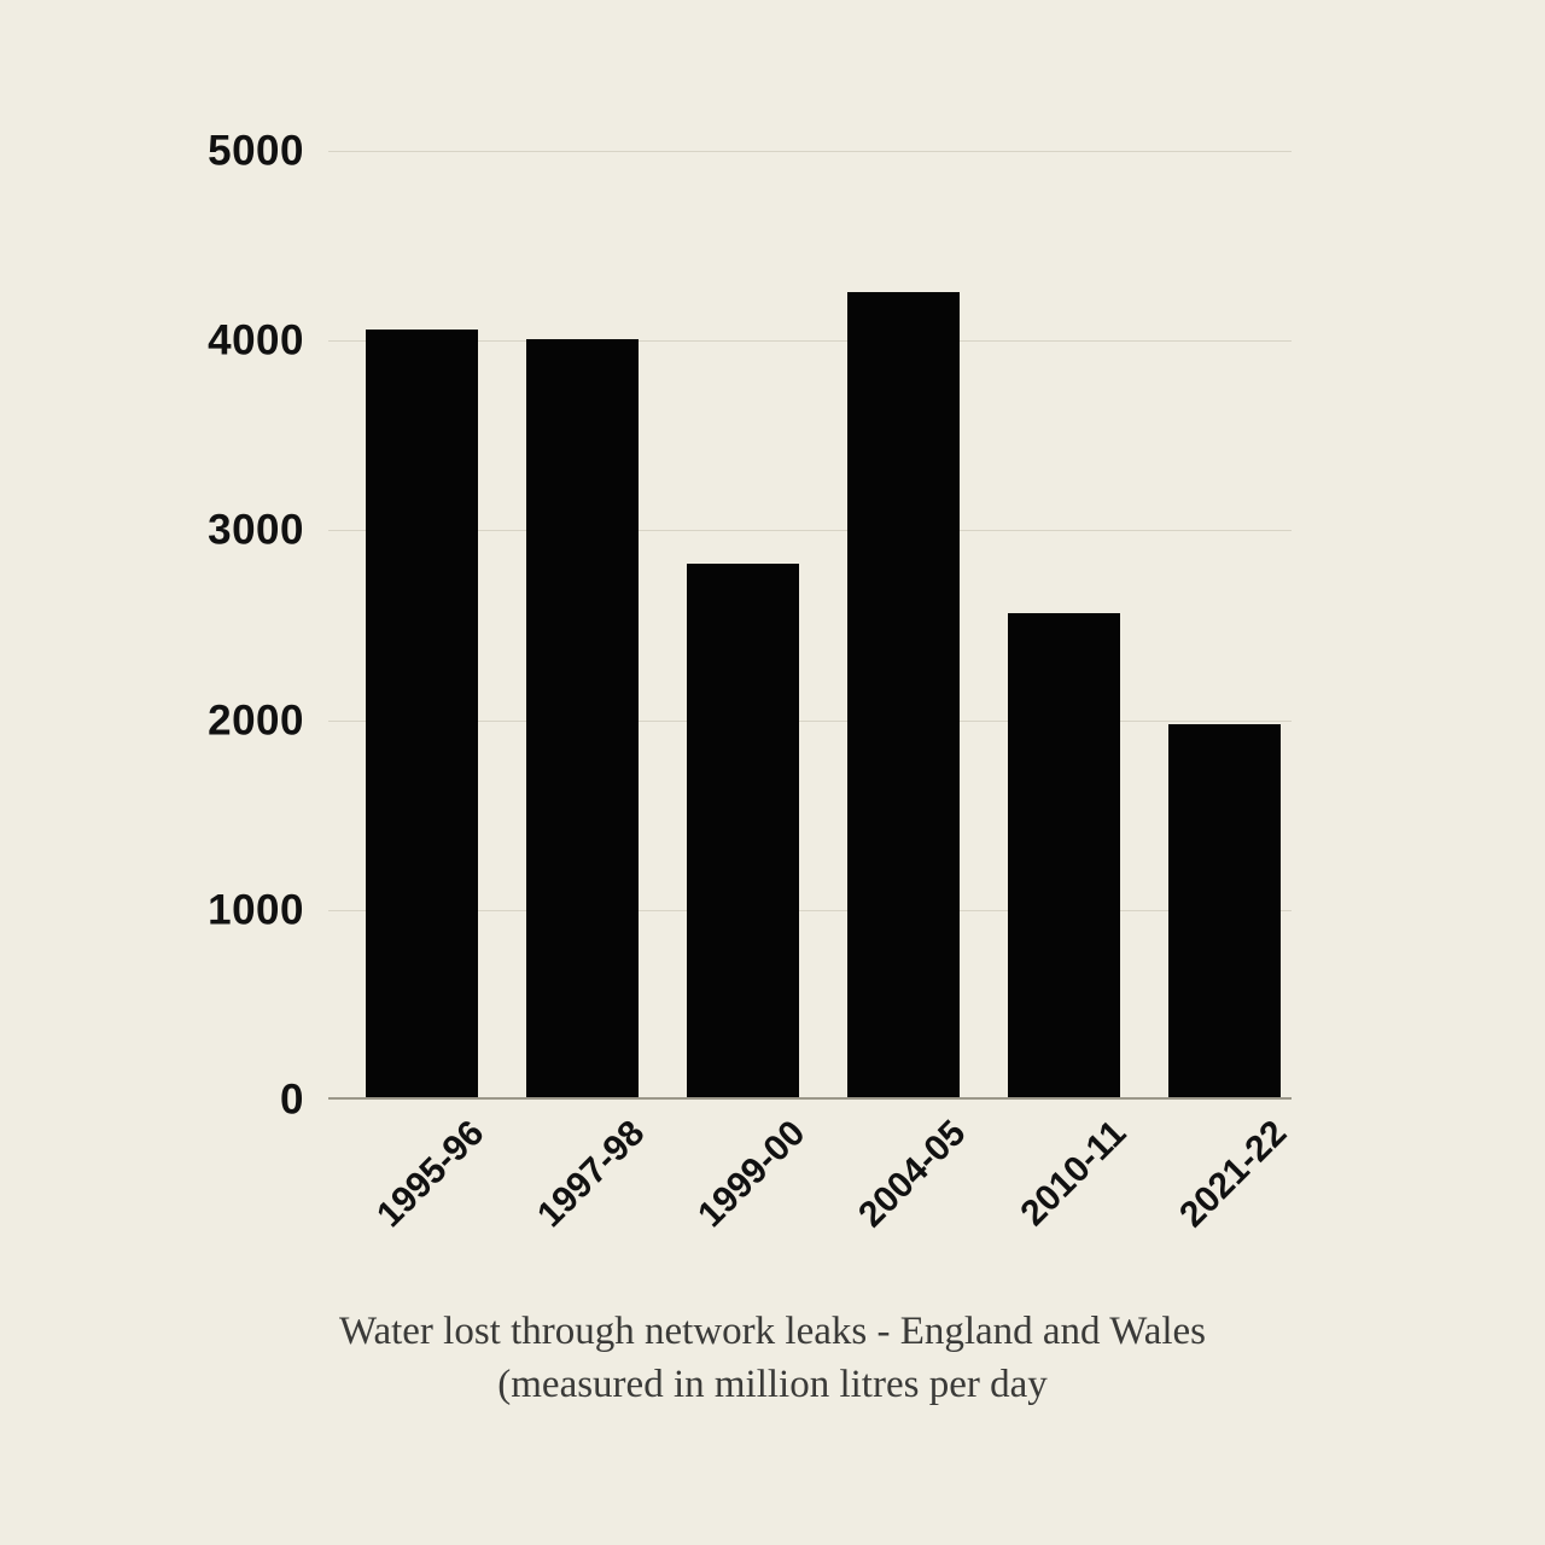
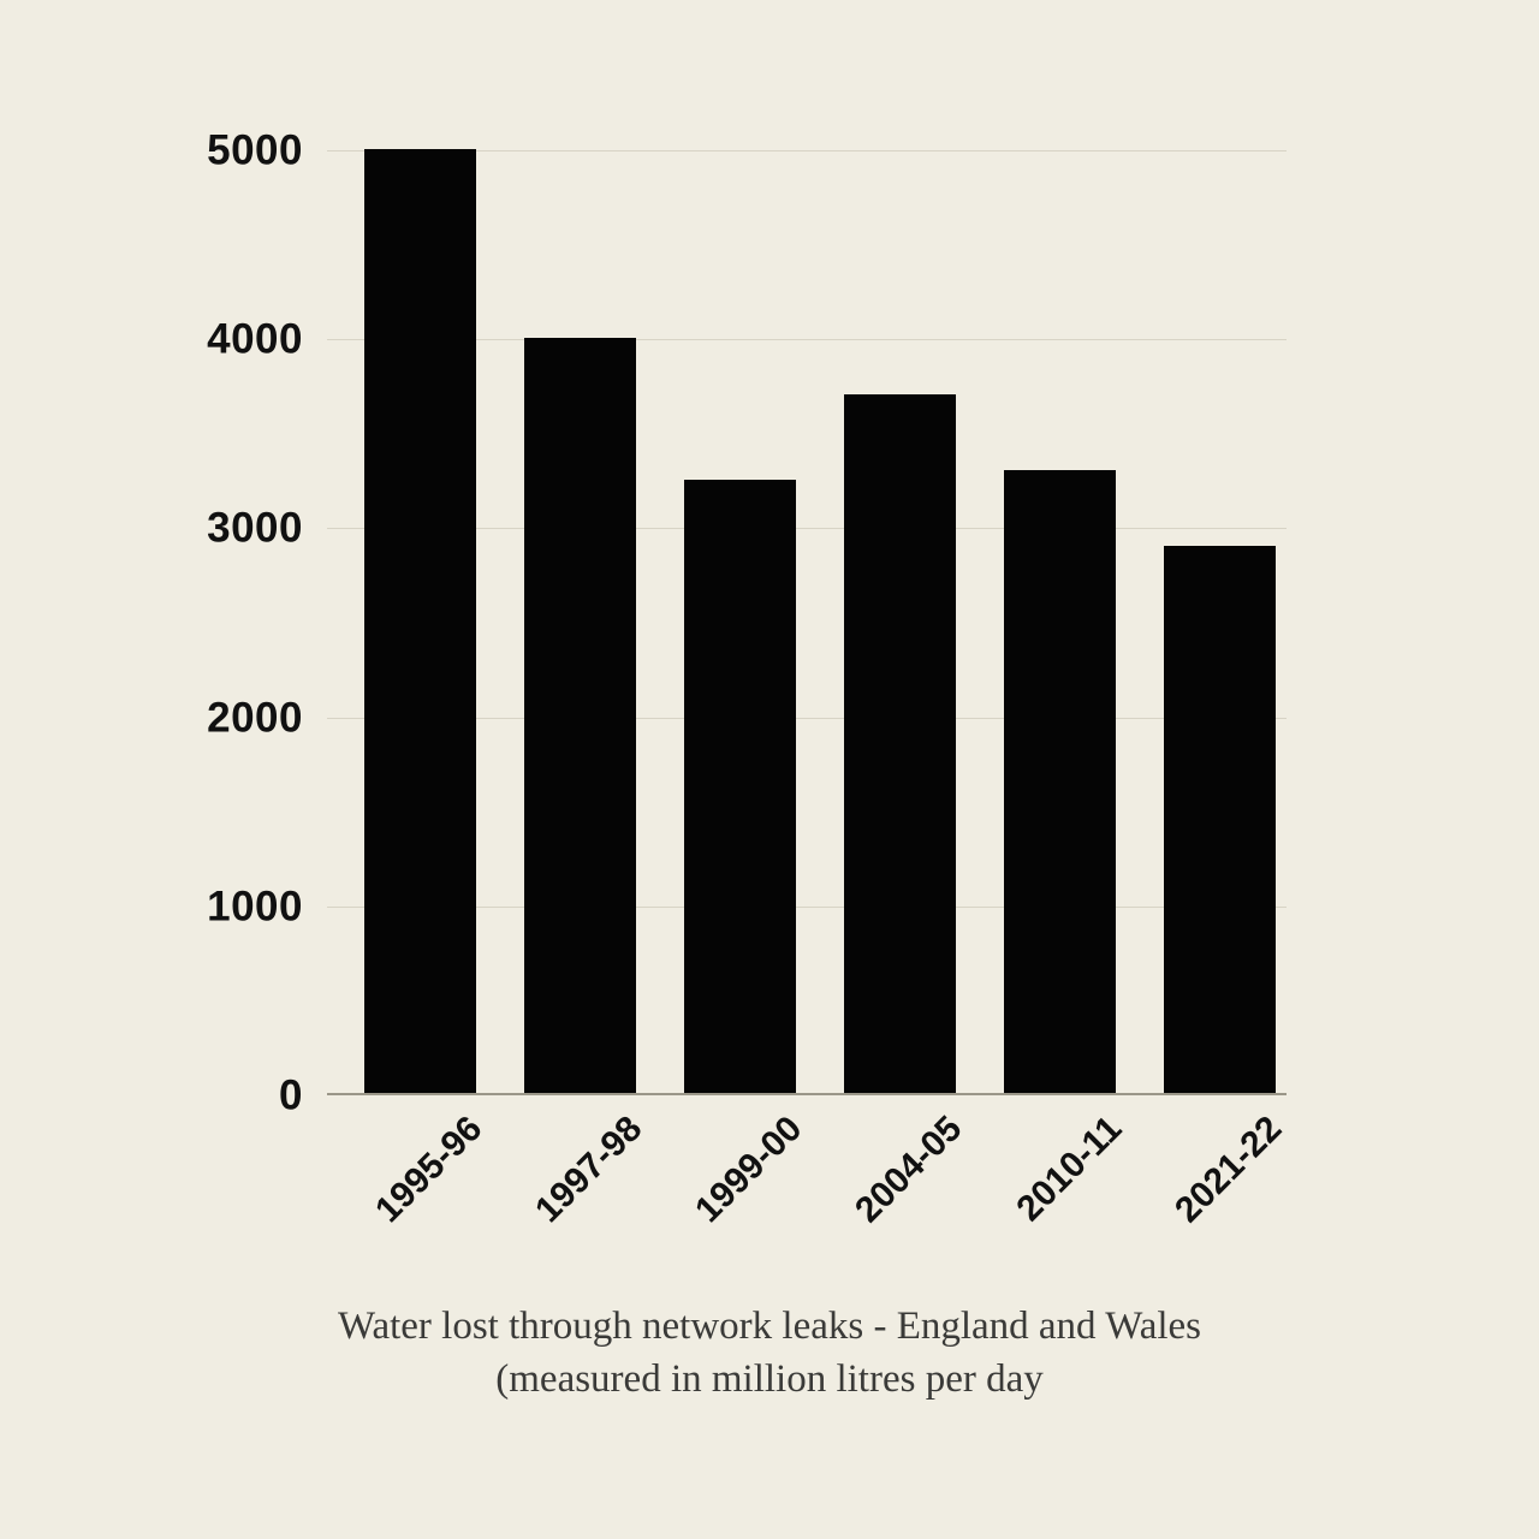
1995-96: 4050 -> 5000
1999-00: 2820 -> 3250
2004-05: 4250 -> 3700
2010-11: 2560 -> 3300
2021-22: 1970 -> 2900
